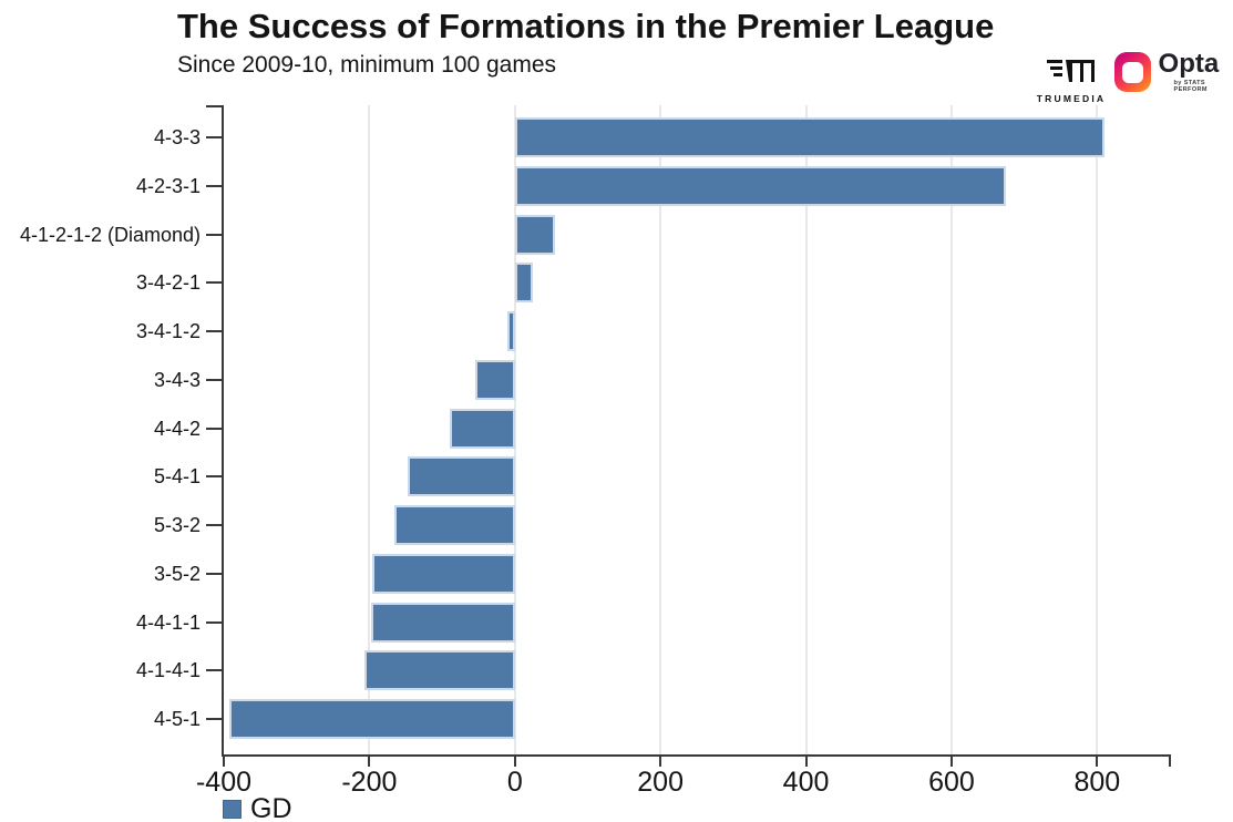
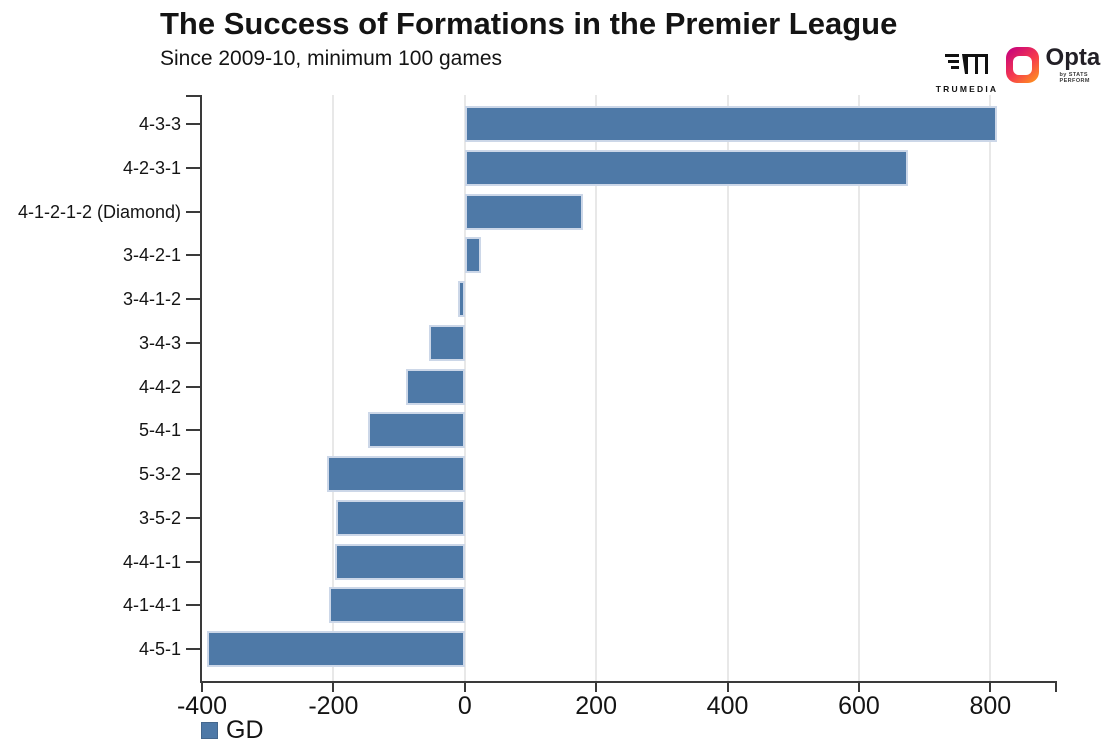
4-1-2-1-2 (Diamond): 60 -> 180
5-3-2: -170 -> -210
